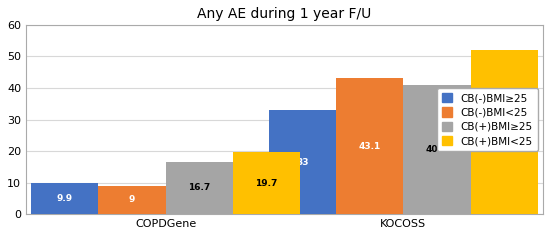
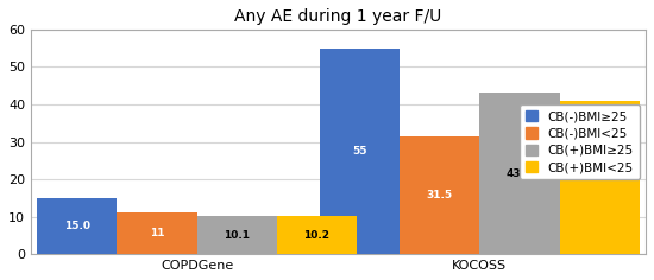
CB(-)BMI≥25/COPDGene: 9.9 -> 15.0
CB(-)BMI<25/COPDGene: 9 -> 11
CB(+)BMI≥25/COPDGene: 16.7 -> 10.1
CB(+)BMI<25/COPDGene: 19.7 -> 10.2
CB(-)BMI≥25/KOCOSS: 33 -> 55
CB(-)BMI<25/KOCOSS: 43.1 -> 31.5
CB(+)BMI≥25/KOCOSS: 40.8 -> 43.1
CB(+)BMI<25/KOCOSS: 52.1 -> 41.0
